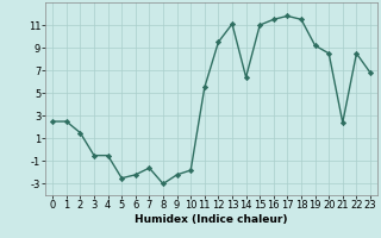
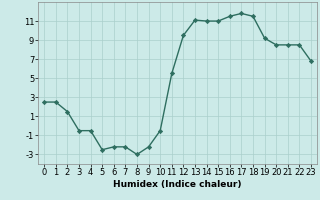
7: -1.6 -> -2.2
10: -1.8 -> -0.5
14: 6.4 -> 11.0
21: 2.4 -> 8.5
